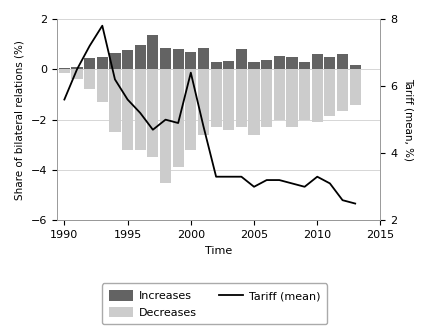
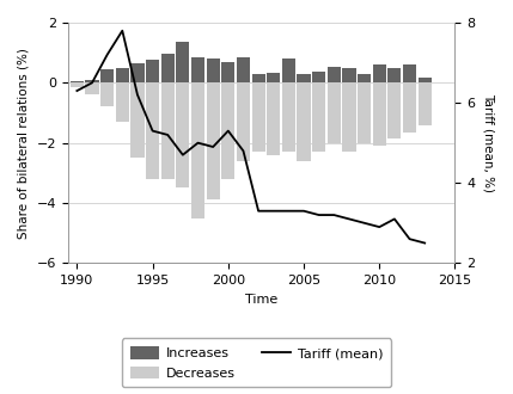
Tariff (mean)/1990: 5.6 -> 6.3
Tariff (mean)/1995: 5.6 -> 5.3
Tariff (mean)/2000: 6.4 -> 5.3
Tariff (mean)/2005: 3.0 -> 3.3
Tariff (mean)/2010: 3.3 -> 2.9
